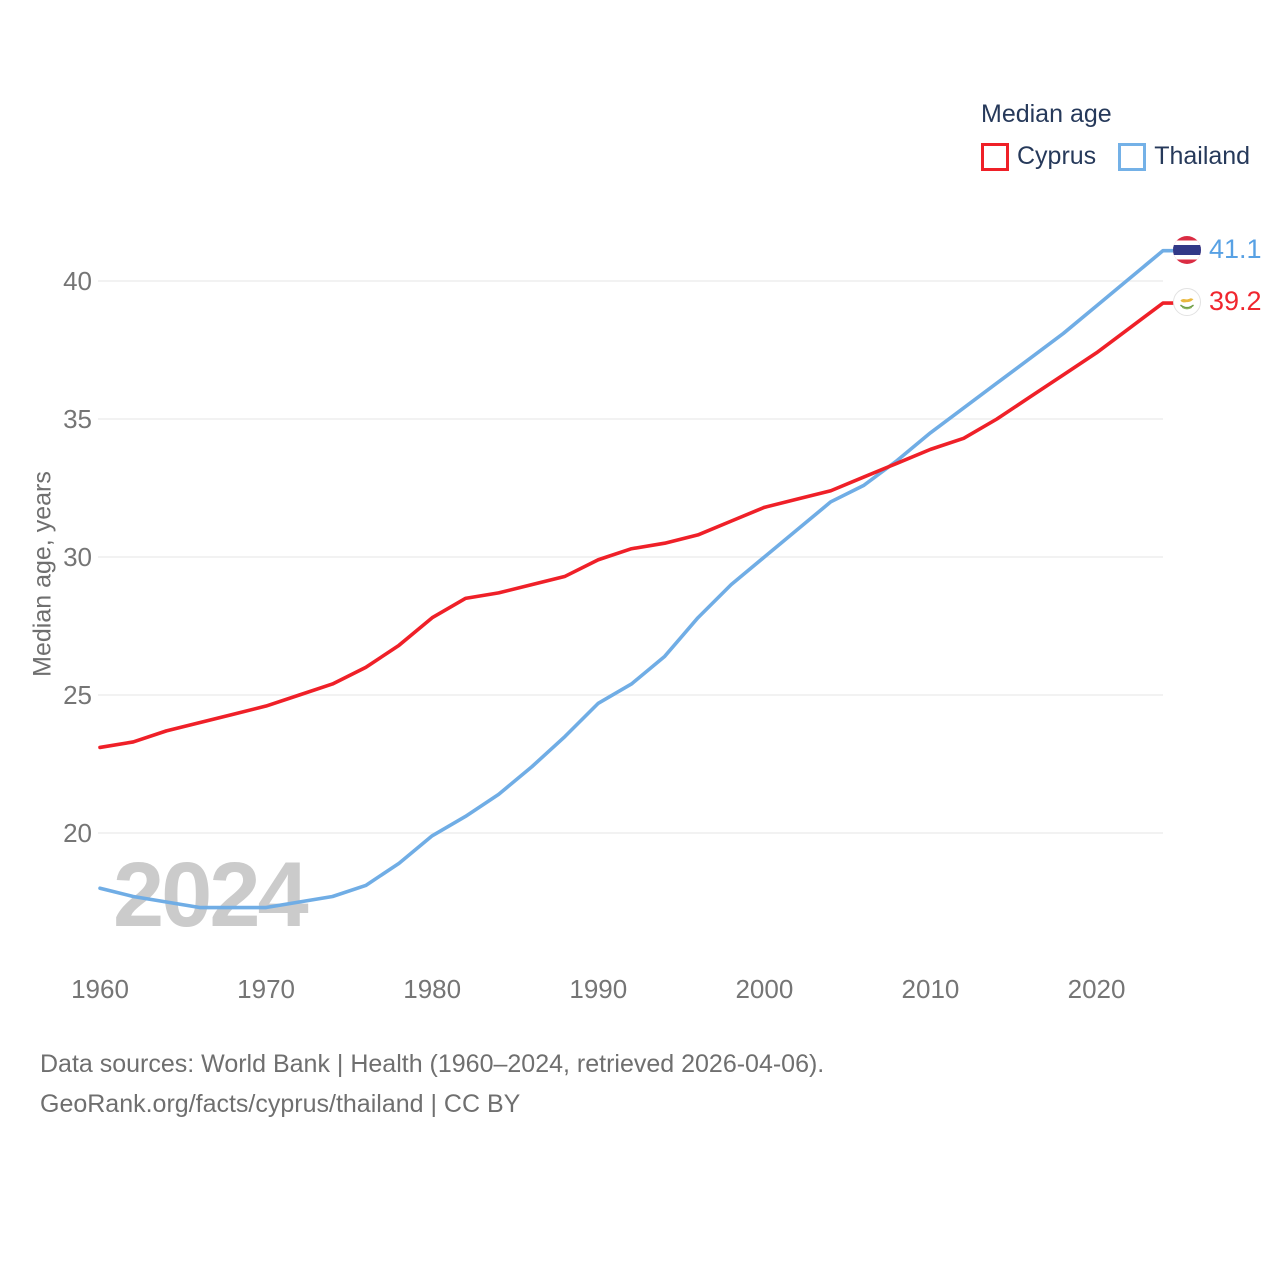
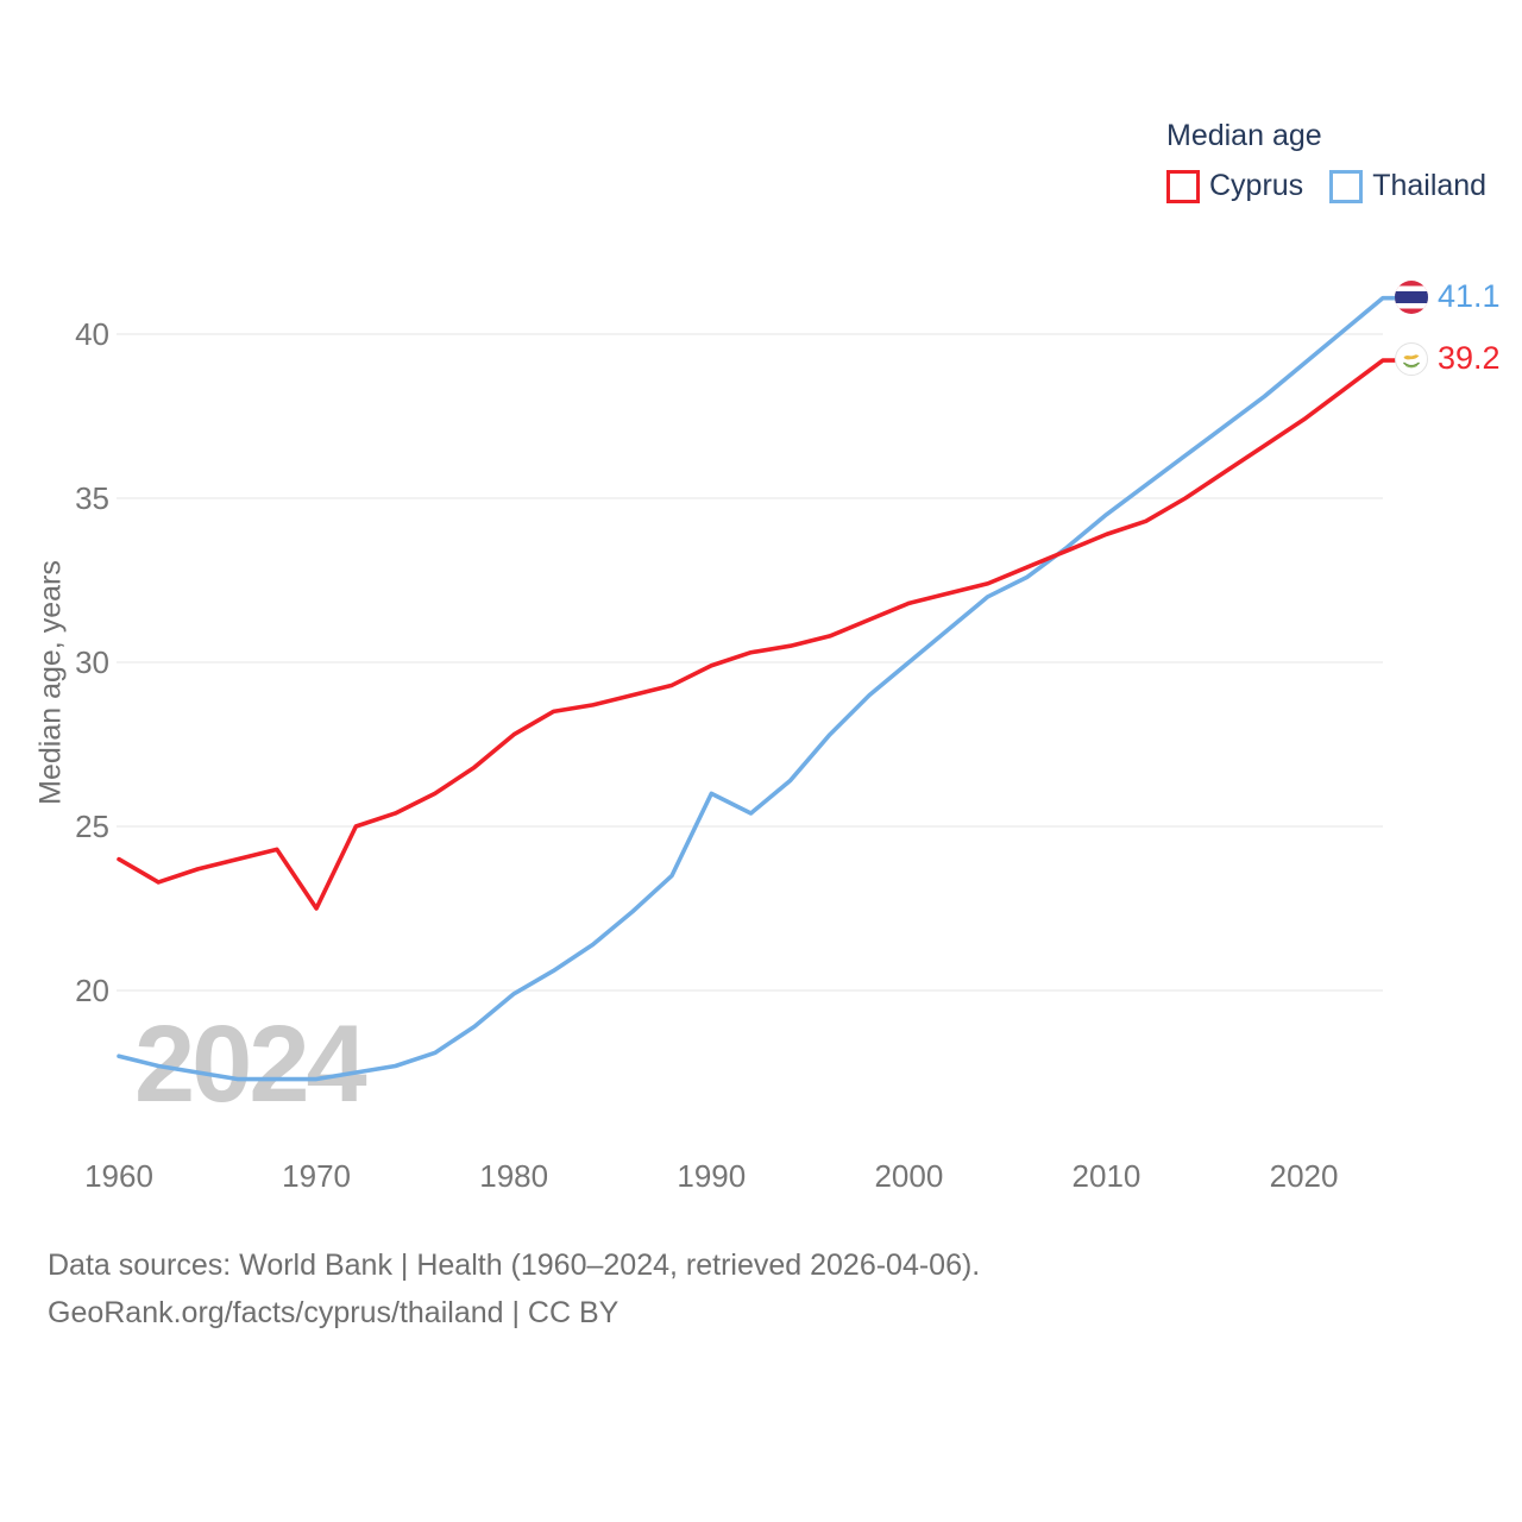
Cyprus/1960: 23.1 -> 24.0
Cyprus/1970: 24.6 -> 22.5
Thailand/1990: 24.7 -> 26.0
